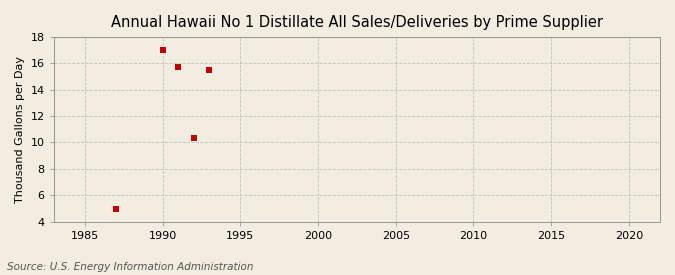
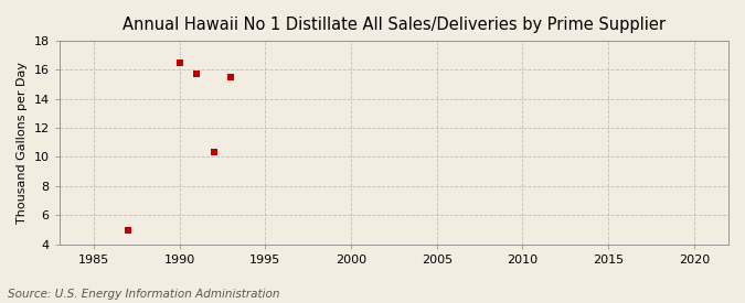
1990: 17.0 -> 16.5
